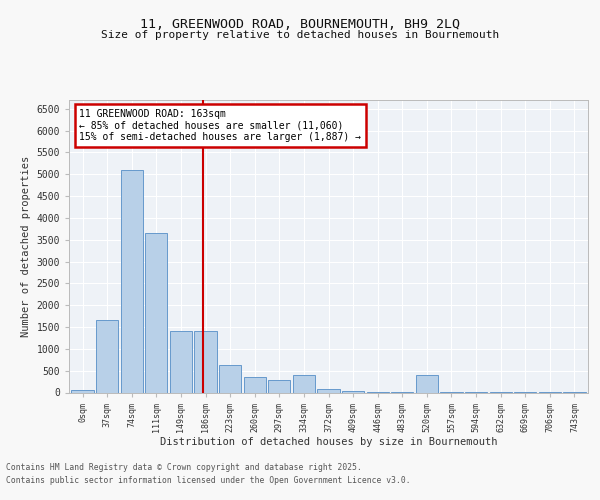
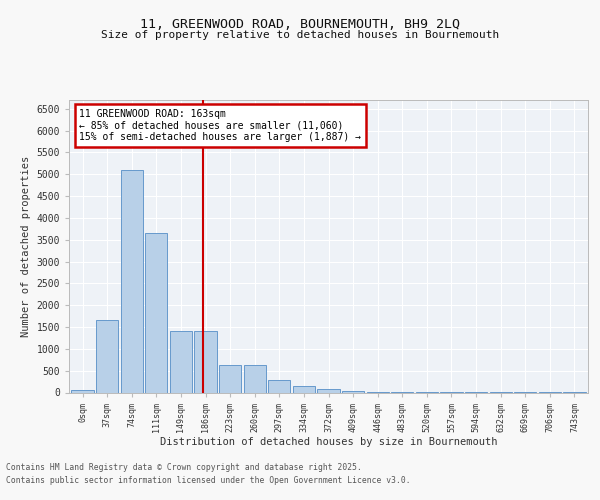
260sqm: 350 -> 620
334sqm: 400 -> 150
520sqm: 400 -> 10
